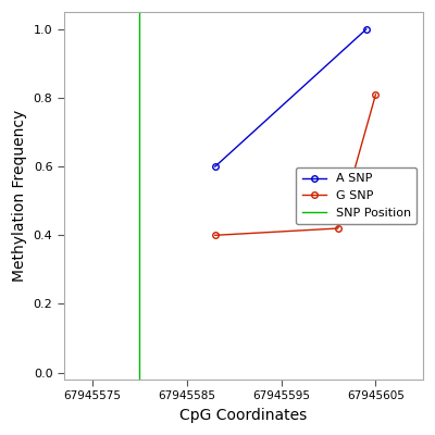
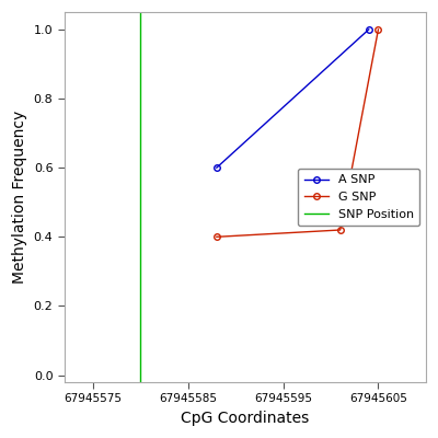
67945605: 0.81 -> 1.00
